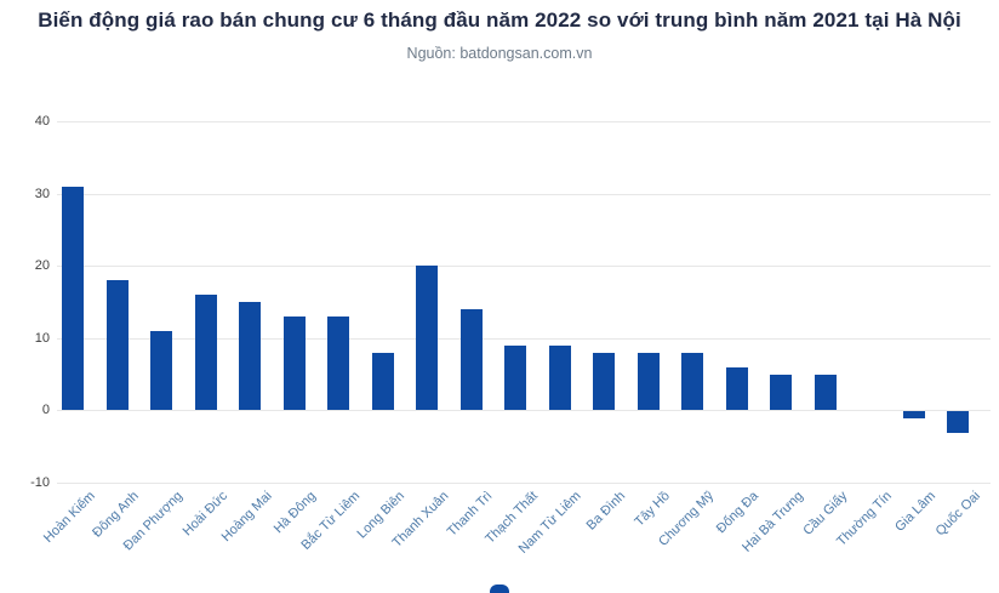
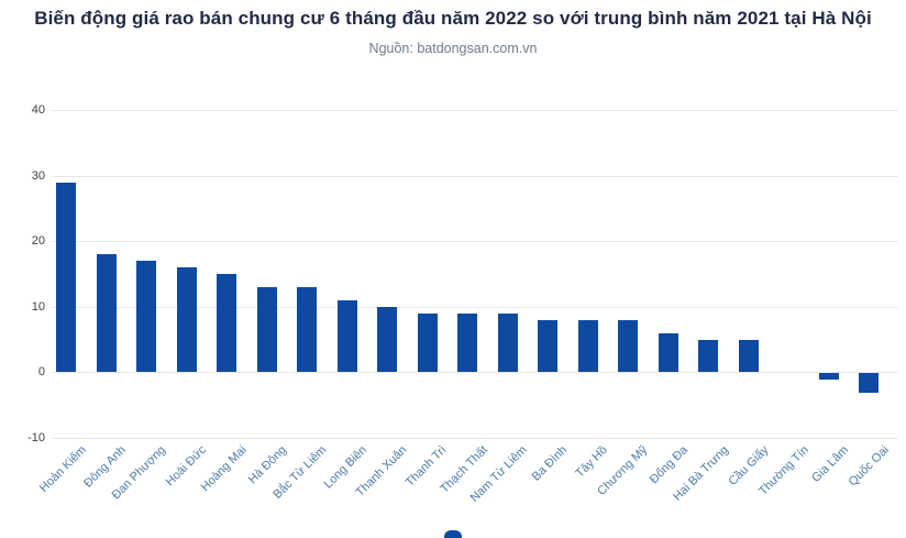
Hoàn Kiếm: 31 -> 29
Đan Phượng: 11 -> 17
Long Biên: 8 -> 11
Thanh Xuân: 20 -> 10
Thanh Trì: 14 -> 9
